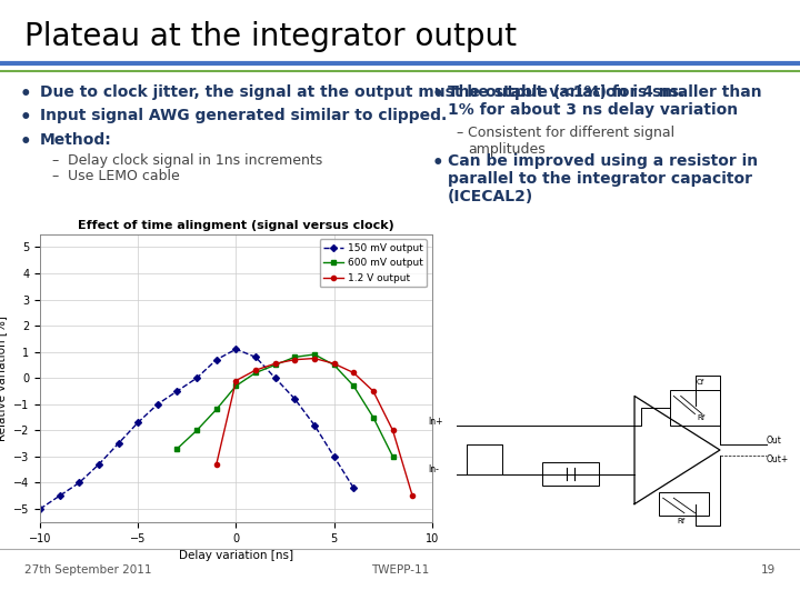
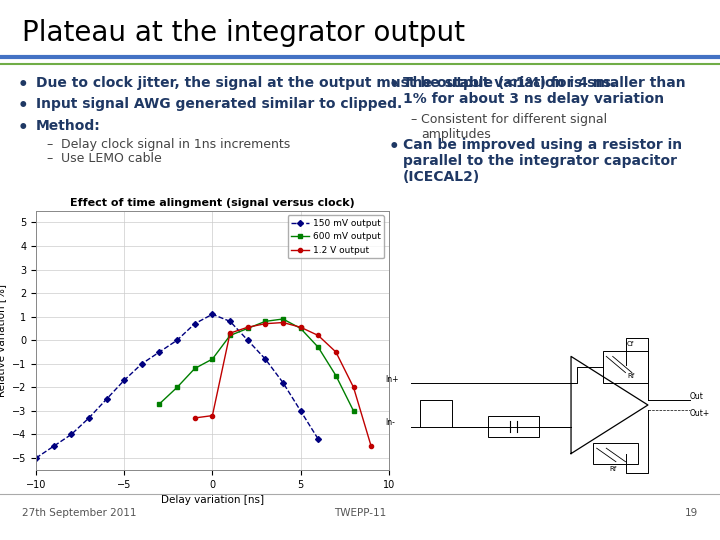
Effect of time alingment (signal versus clock)/600 mV output/0: -0.3 -> -0.8
Effect of time alingment (signal versus clock)/1.2 V output/0: -0.10 -> -3.20
